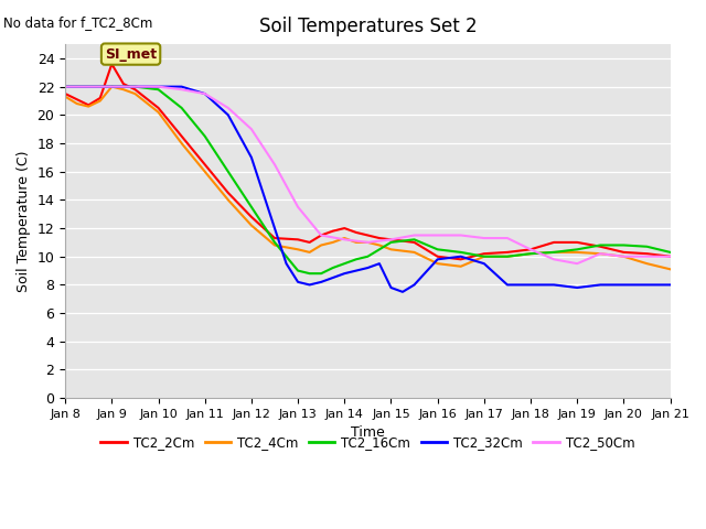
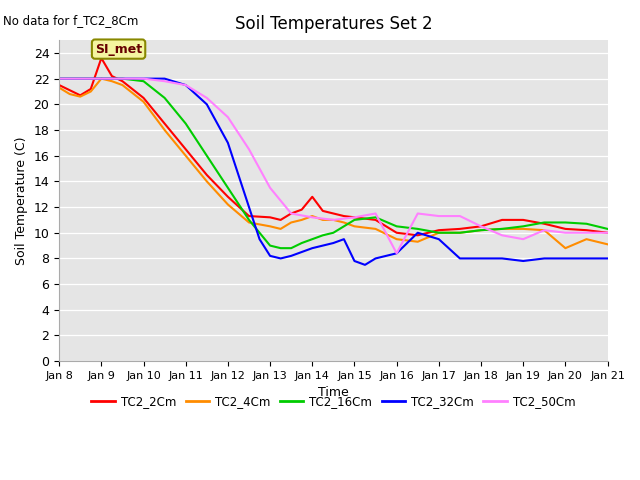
TC2_2Cm/Jan 14: 12.0 -> 12.8
TC2_32Cm/Jan 16: 9.8 -> 8.4
TC2_50Cm/Jan 16: 11.5 -> 8.4
TC2_4Cm/Jan 20: 10.0 -> 8.8
